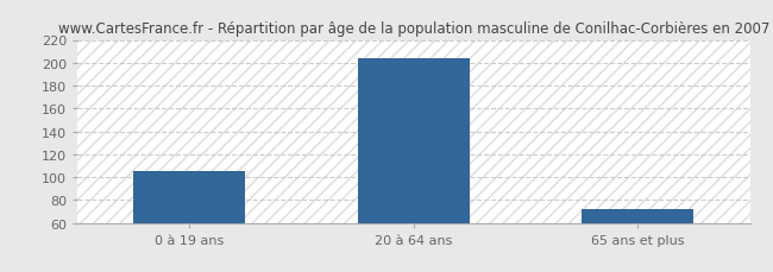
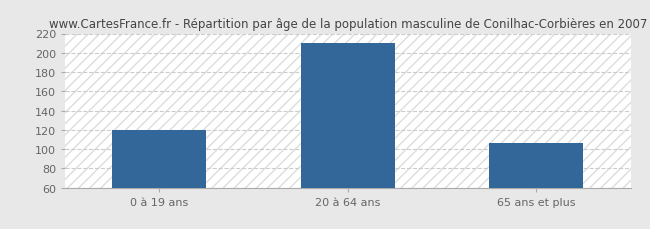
0 à 19 ans: 105 -> 120
20 à 64 ans: 204 -> 210
65 ans et plus: 72 -> 106
